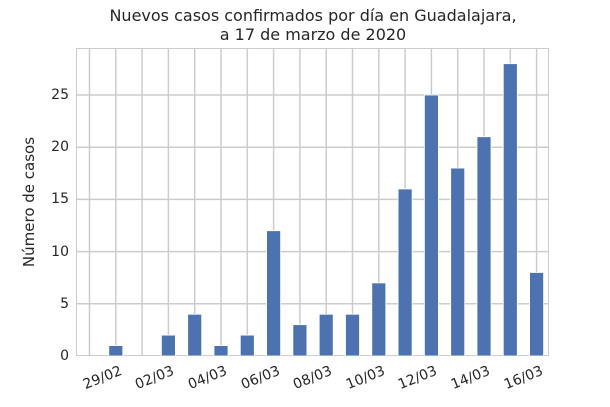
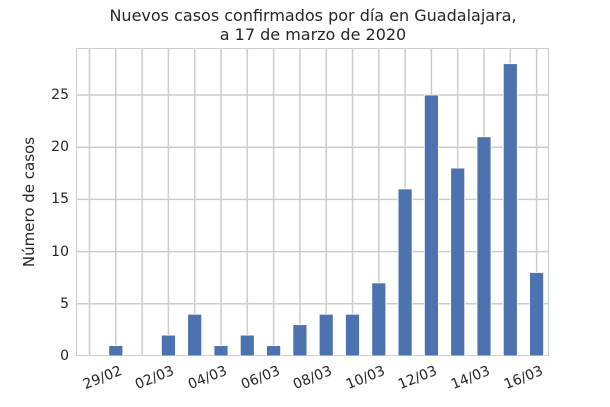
06/03: 12 -> 1
